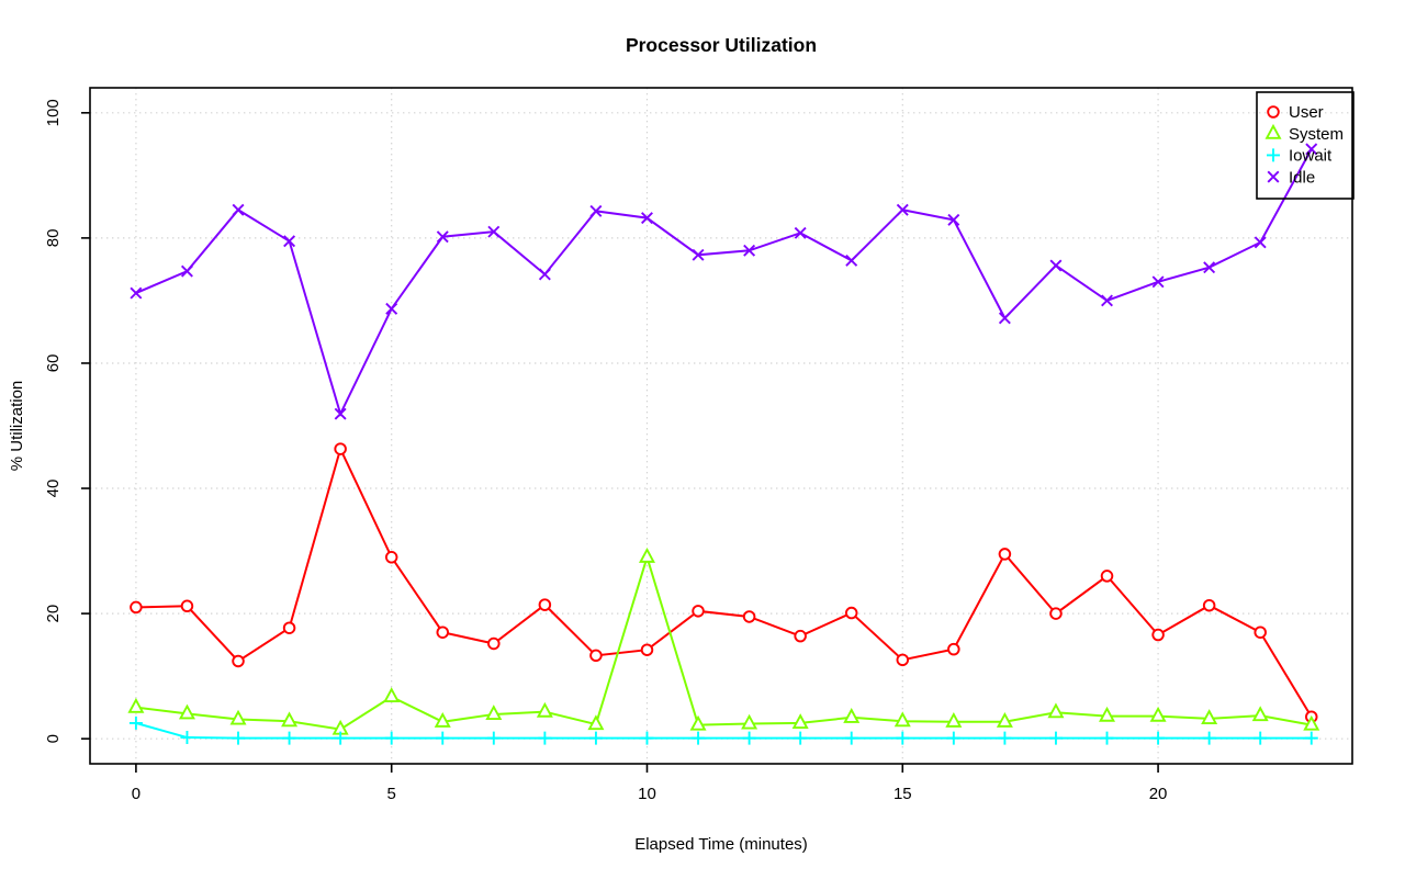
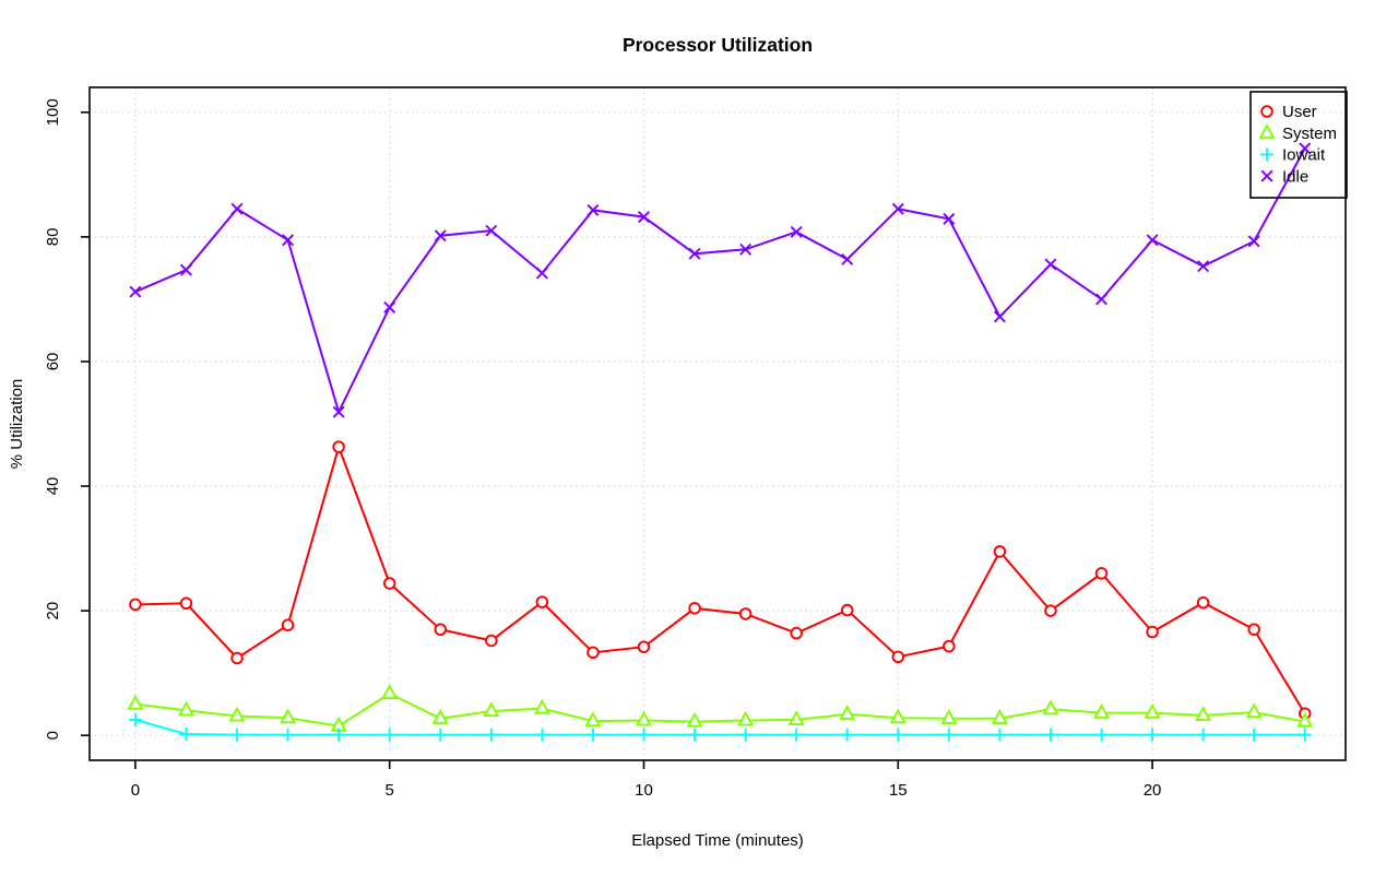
User/5: 29 -> 24
System/10: 29 -> 2
Idle/20: 73 -> 80
